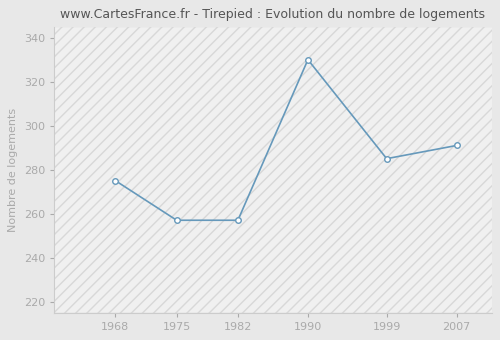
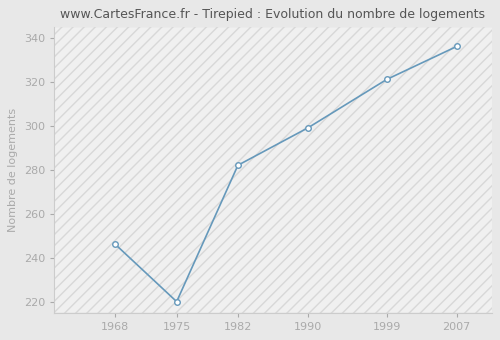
1968: 275 -> 246
1975: 257 -> 220
1982: 257 -> 282
1990: 330 -> 299
1999: 285 -> 321
2007: 291 -> 336
